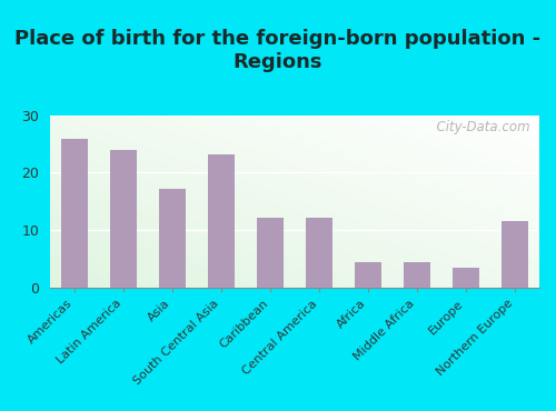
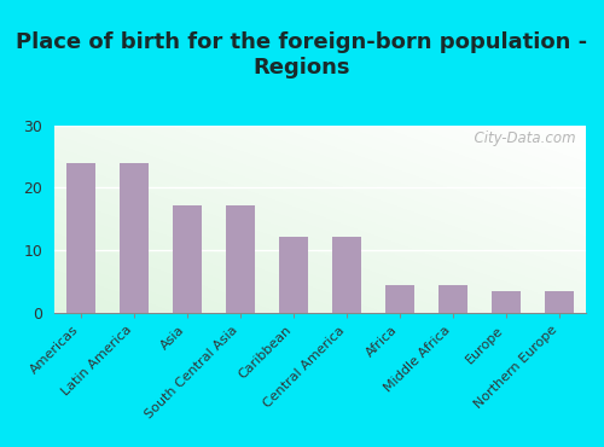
Americas: 25.8 -> 24.0
South Central Asia: 23.2 -> 17.2
Northern Europe: 11.6 -> 3.5
